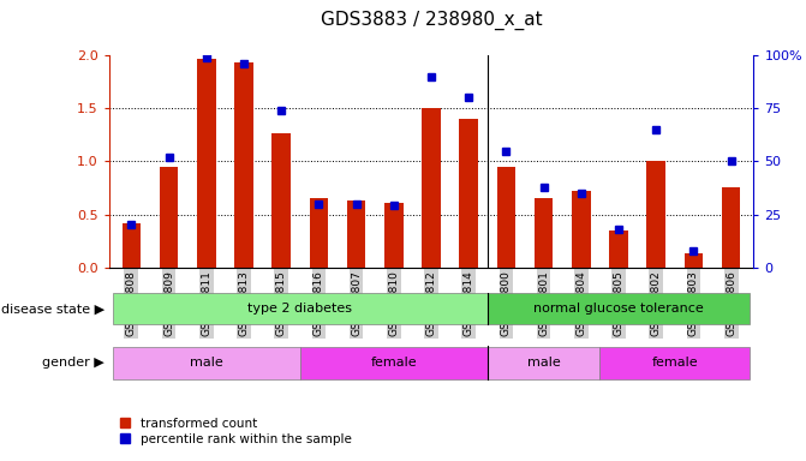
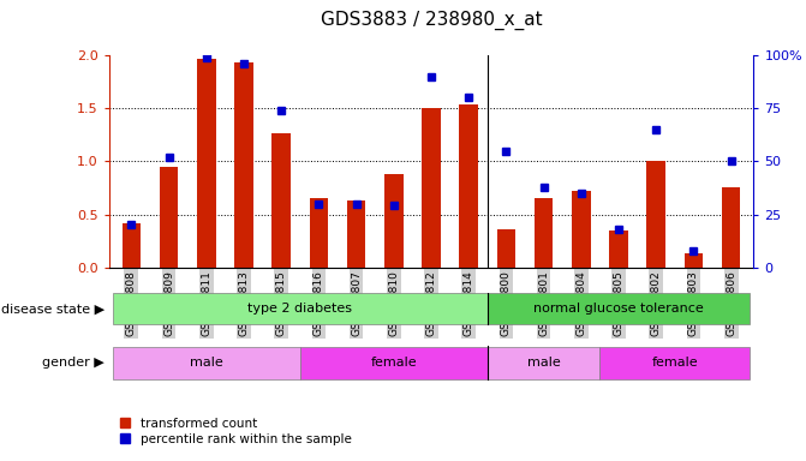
GSM572810: 0.61 -> 0.88
GSM572814: 1.40 -> 1.54
GSM572800: 0.95 -> 0.36
